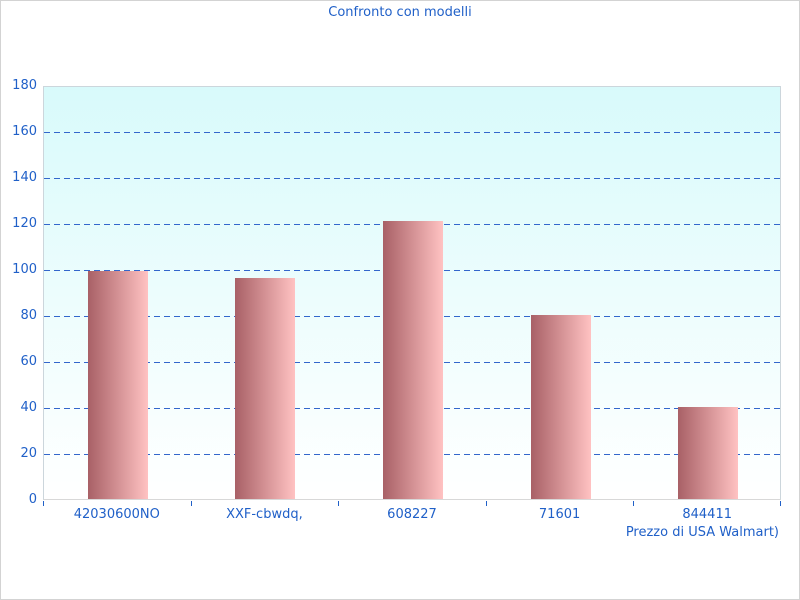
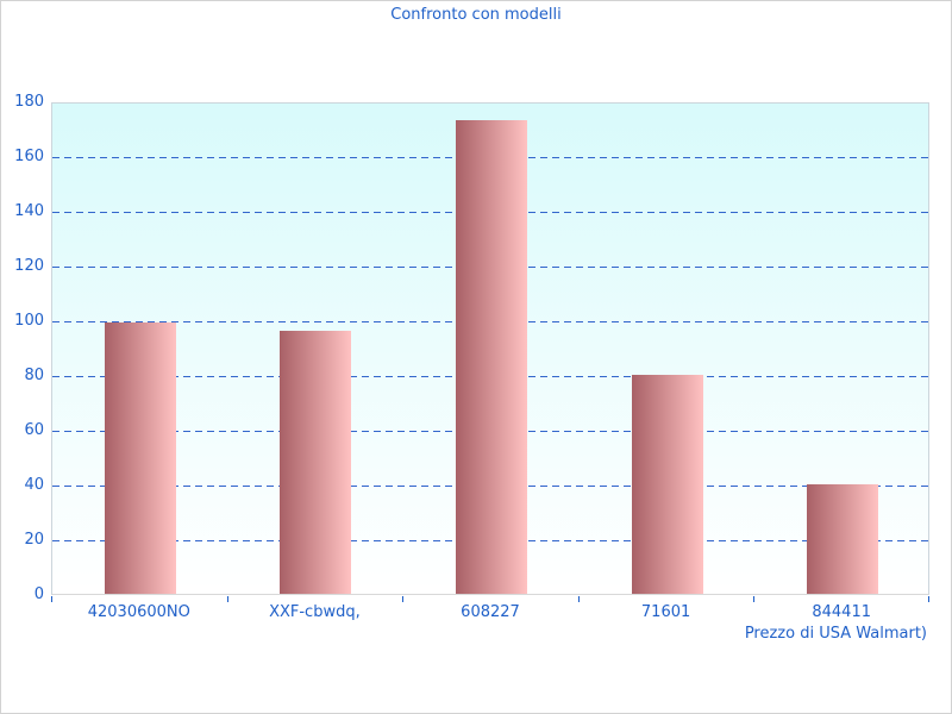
608227: 121 -> 173
